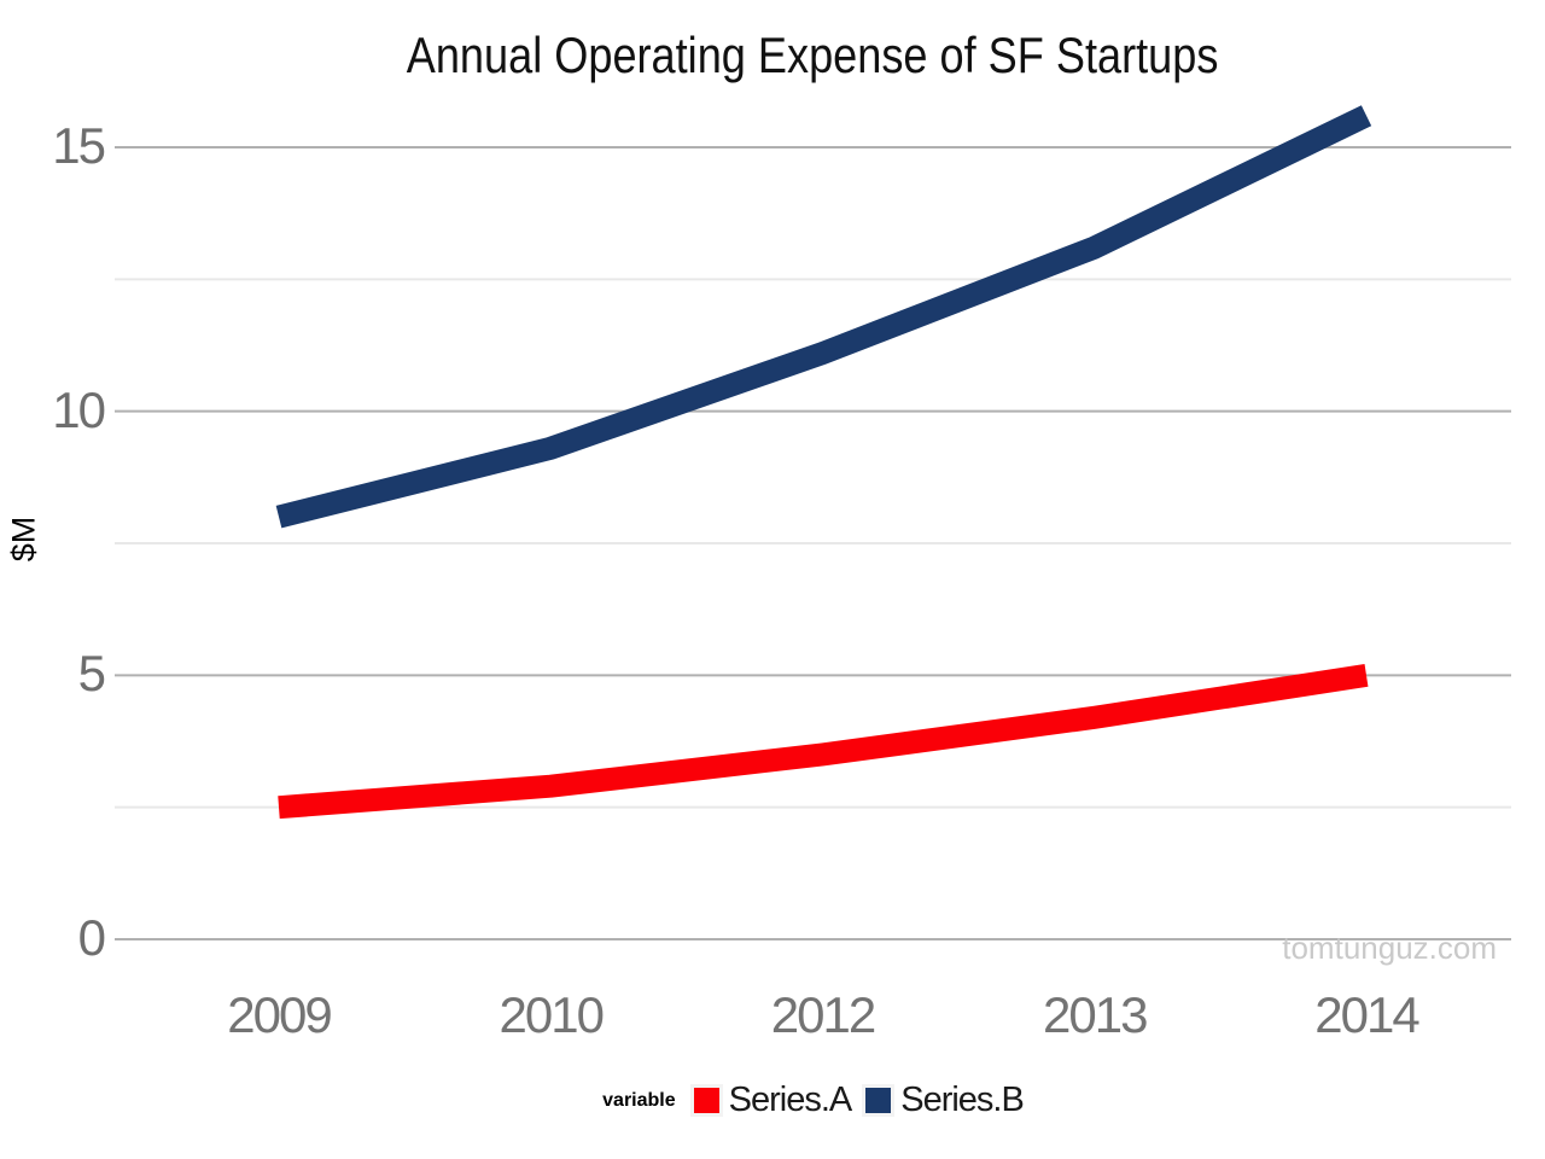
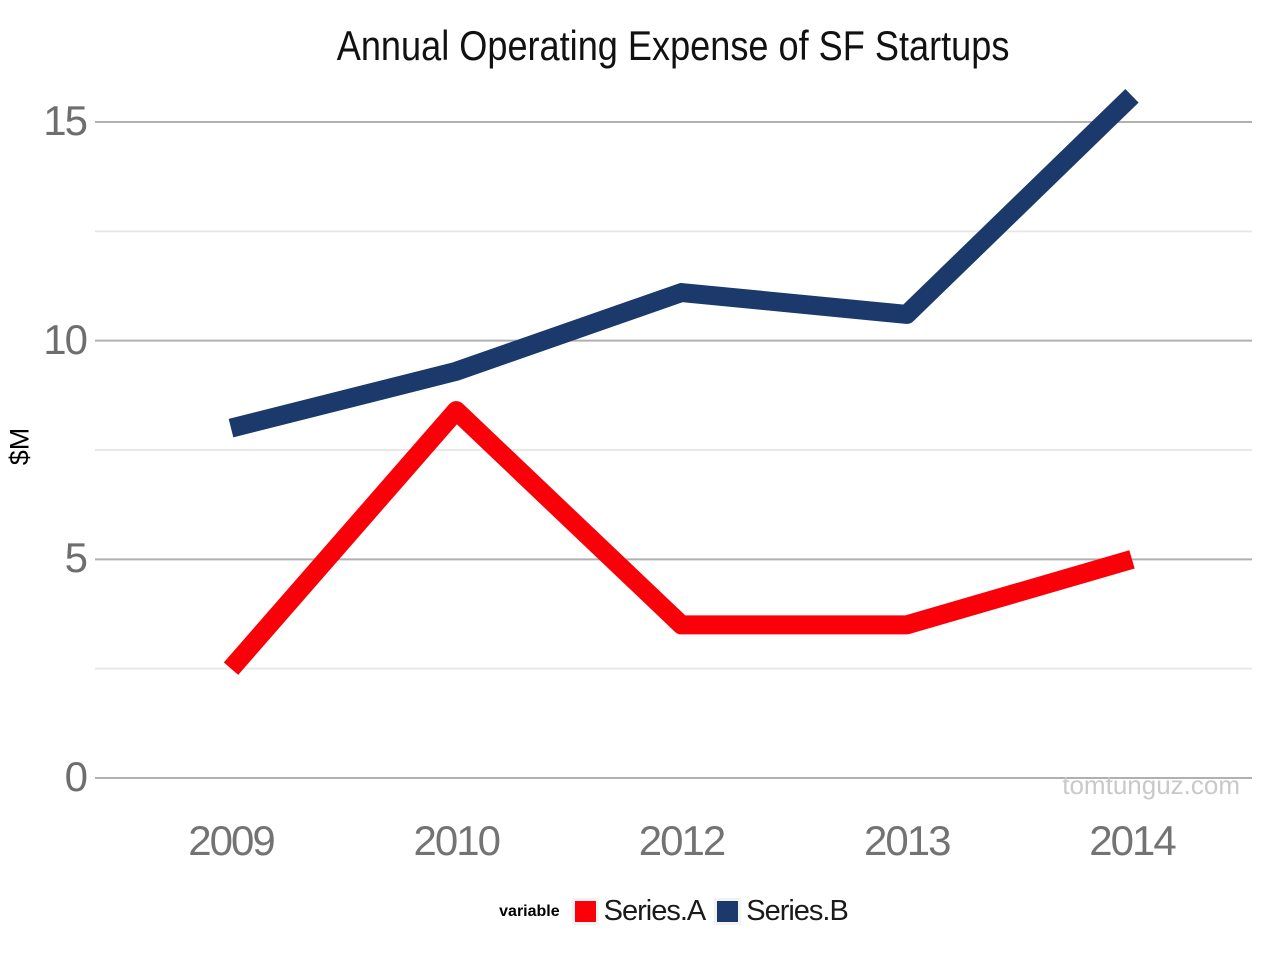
Series.A/2010: 2.9 -> 8.4
Series.A/2013: 4.2 -> 3.5
Series.B/2013: 13.1 -> 10.6
